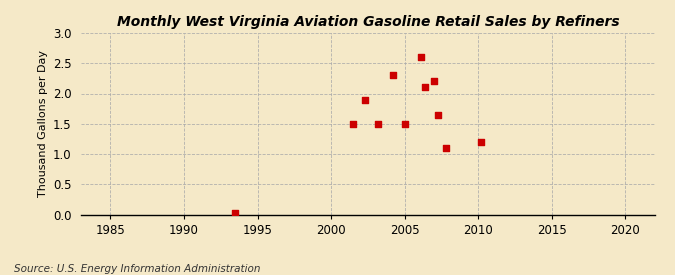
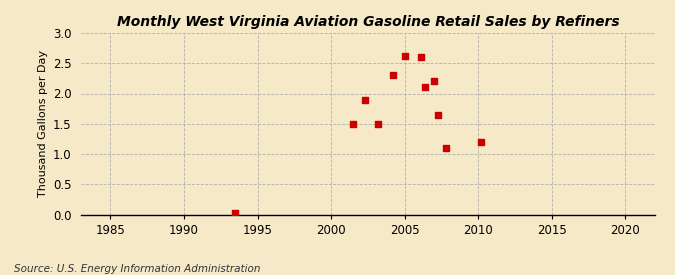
2005: 1.50 -> 2.62
